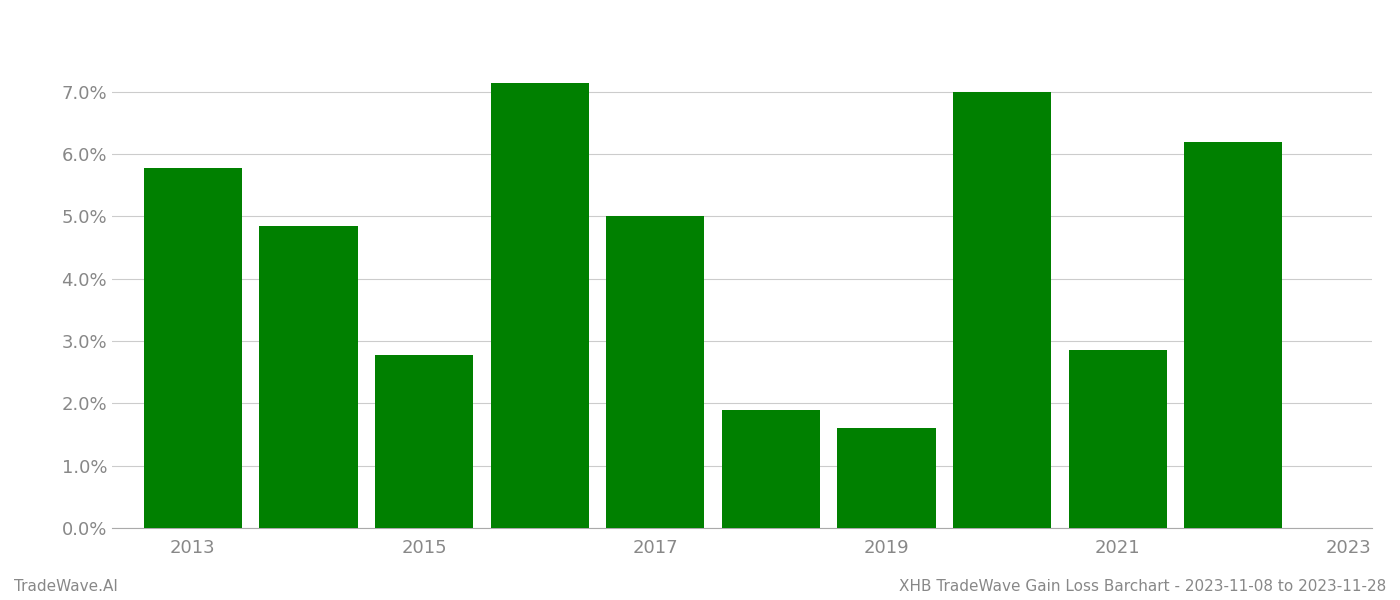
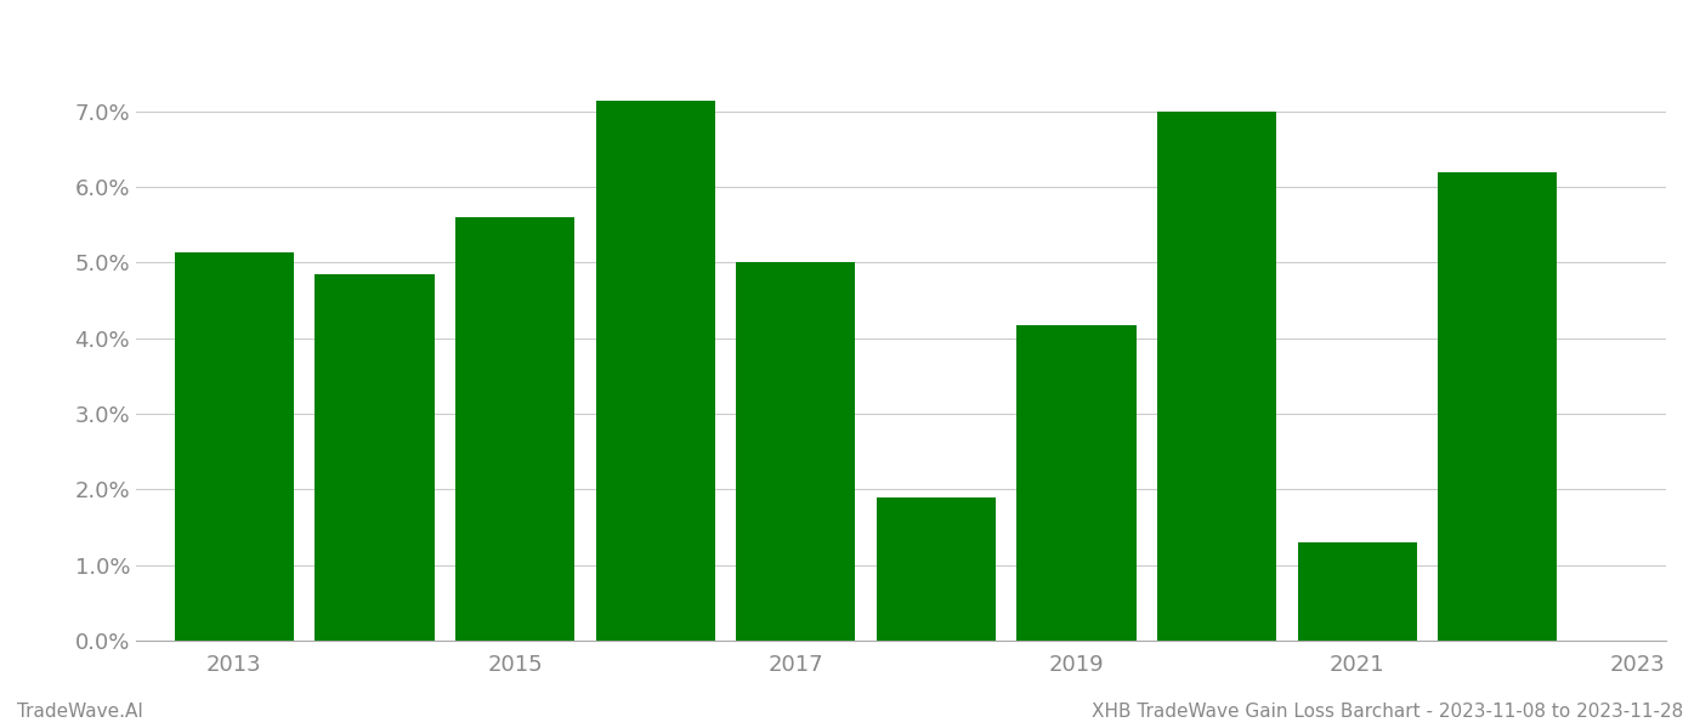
2013: 5.78% -> 5.14%
2015: 2.78% -> 5.60%
2019: 1.60% -> 4.18%
2021: 2.85% -> 1.30%
